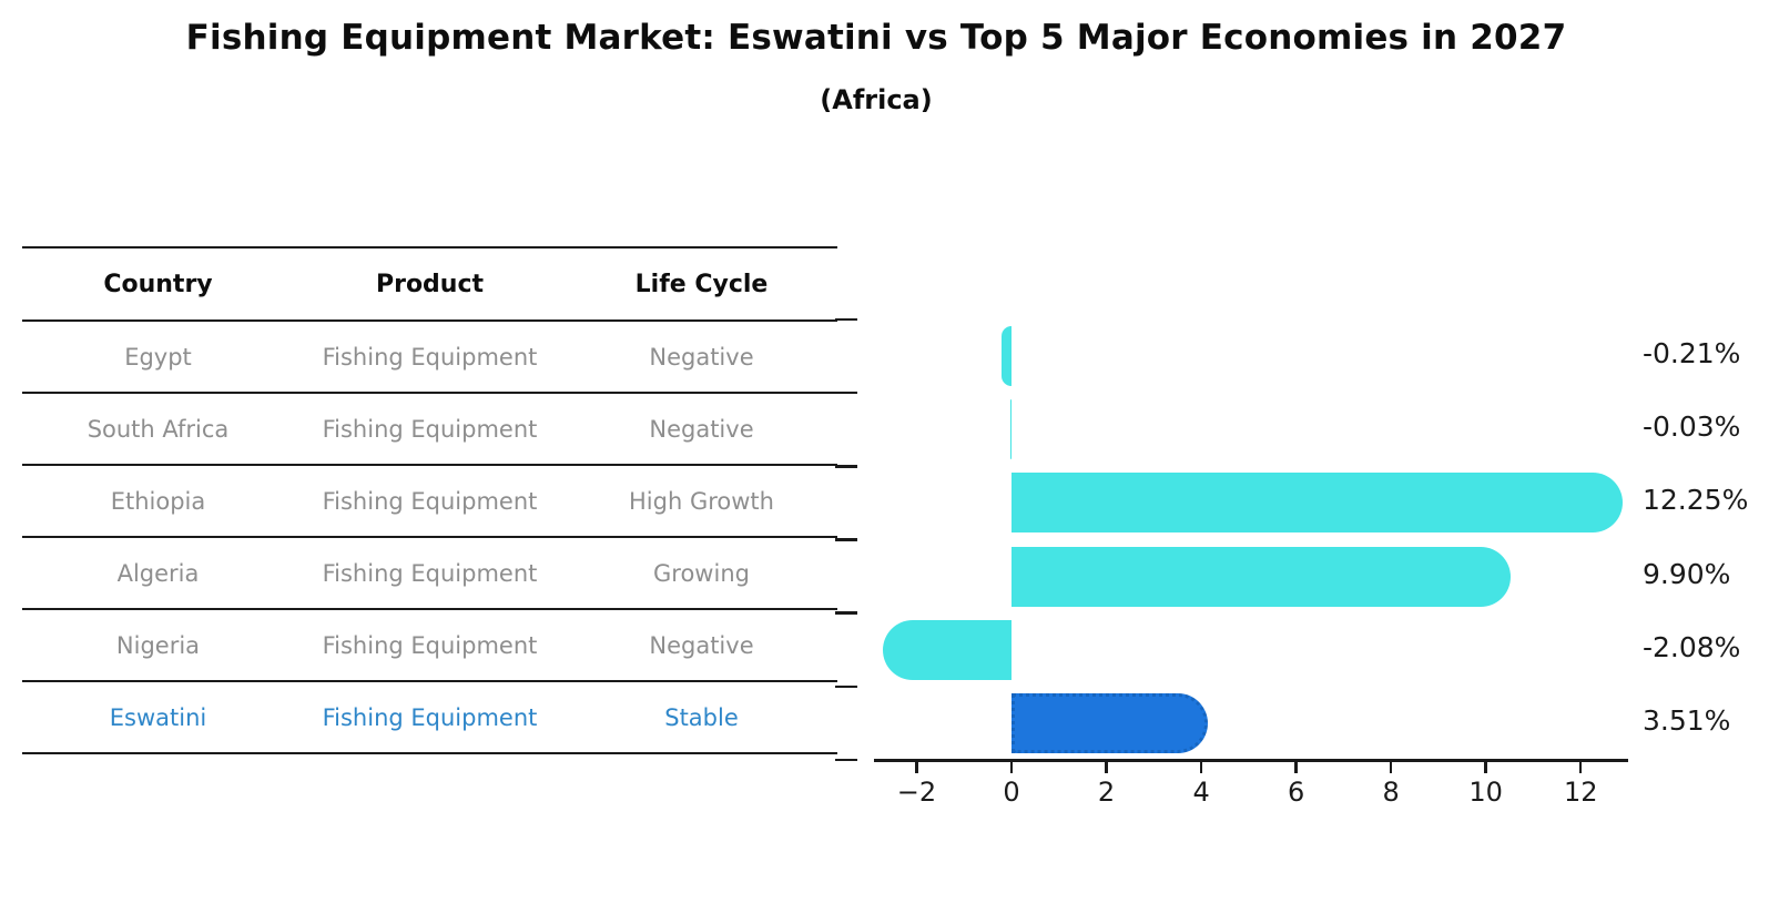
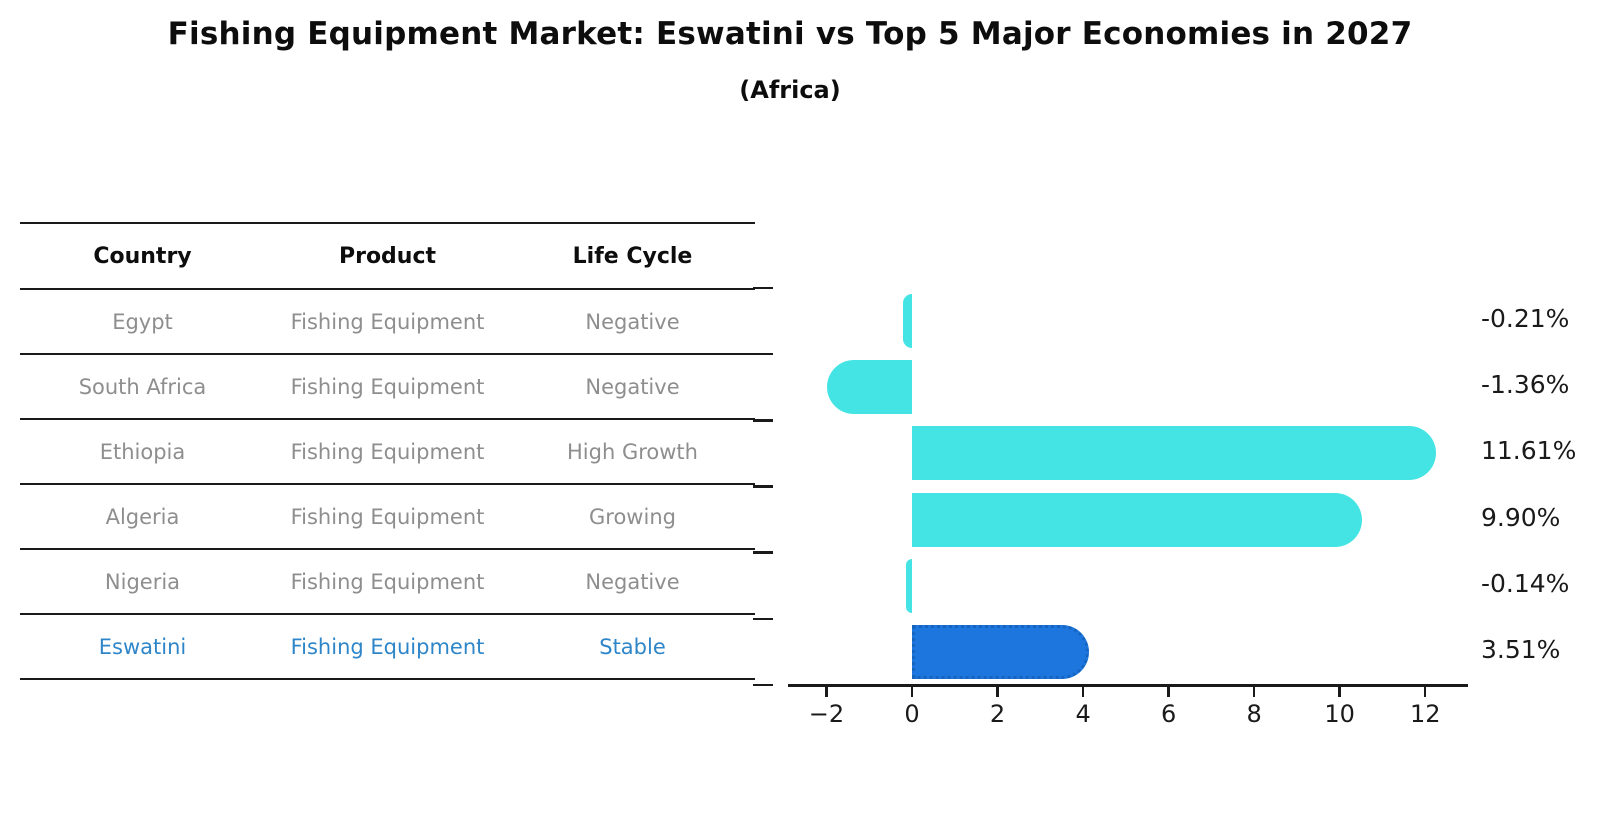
South Africa: -0.03% -> -1.36%
Ethiopia: 12.25% -> 11.61%
Nigeria: -2.08% -> -0.14%
